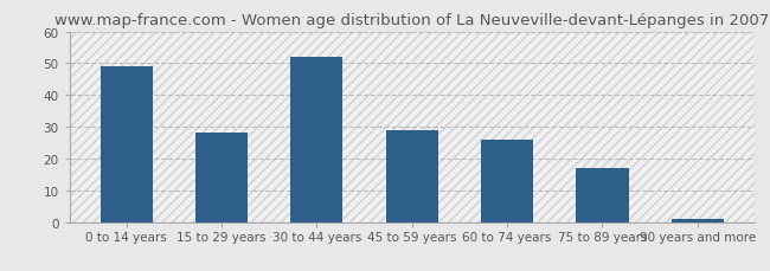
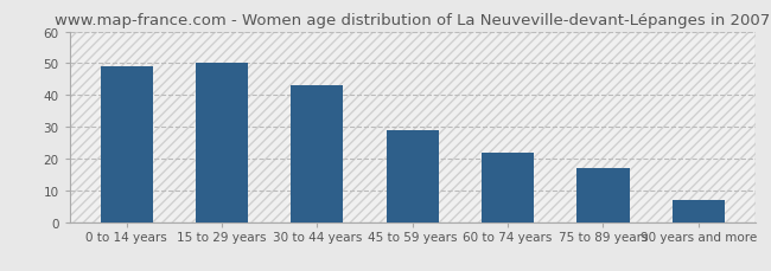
15 to 29 years: 28 -> 50
30 to 44 years: 52 -> 43
60 to 74 years: 26 -> 22
90 years and more: 1 -> 7
